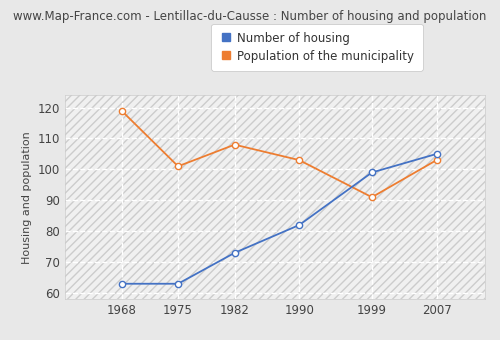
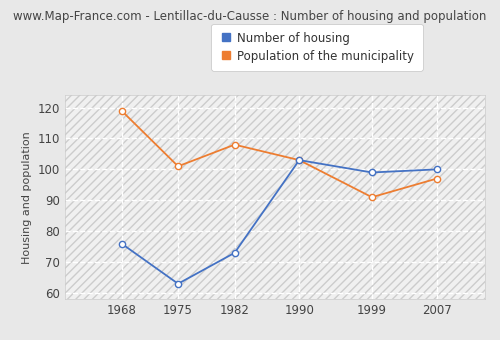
Number of housing/1968: 63 -> 76
Number of housing/1990: 82 -> 103
Number of housing/2007: 105 -> 100
Population of the municipality/2007: 103 -> 97
